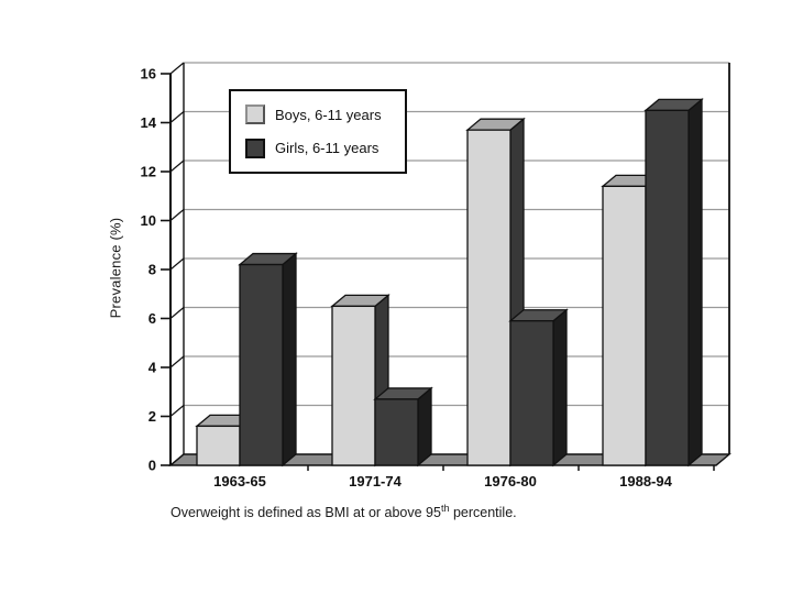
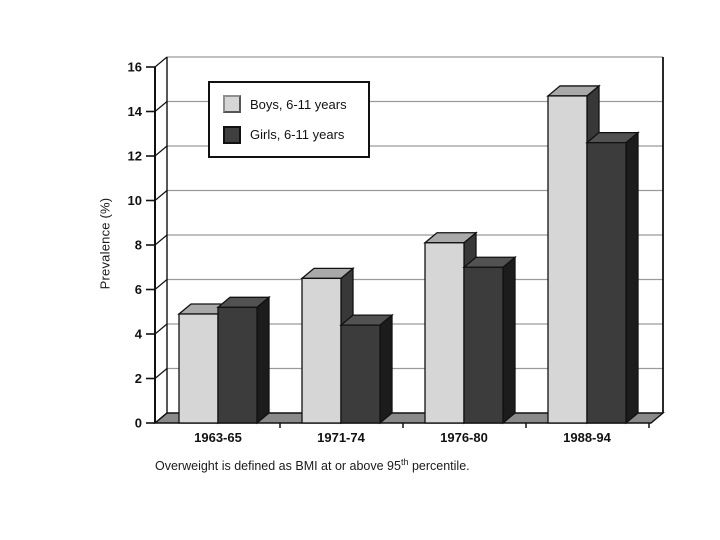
Boys, 6-11 years/1963-65: 1.6 -> 4.9
Girls, 6-11 years/1963-65: 8.2 -> 5.2
Girls, 6-11 years/1971-74: 2.7 -> 4.4
Boys, 6-11 years/1976-80: 13.7 -> 8.1
Girls, 6-11 years/1976-80: 5.9 -> 7.0
Boys, 6-11 years/1988-94: 11.4 -> 14.7
Girls, 6-11 years/1988-94: 14.5 -> 12.6
